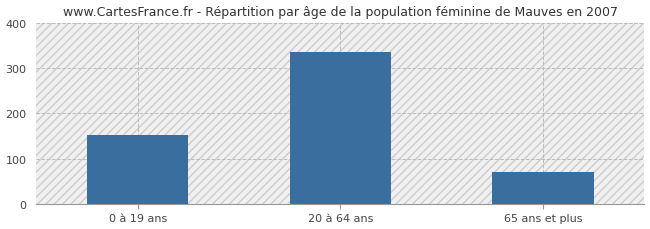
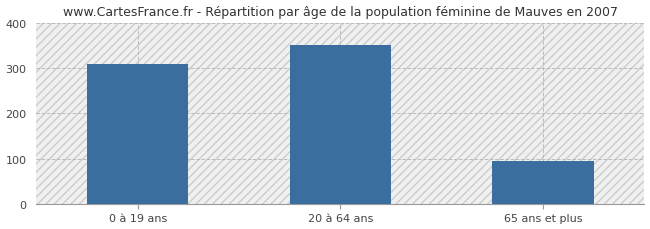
0 à 19 ans: 153 -> 310
20 à 64 ans: 335 -> 350
65 ans et plus: 70 -> 95
